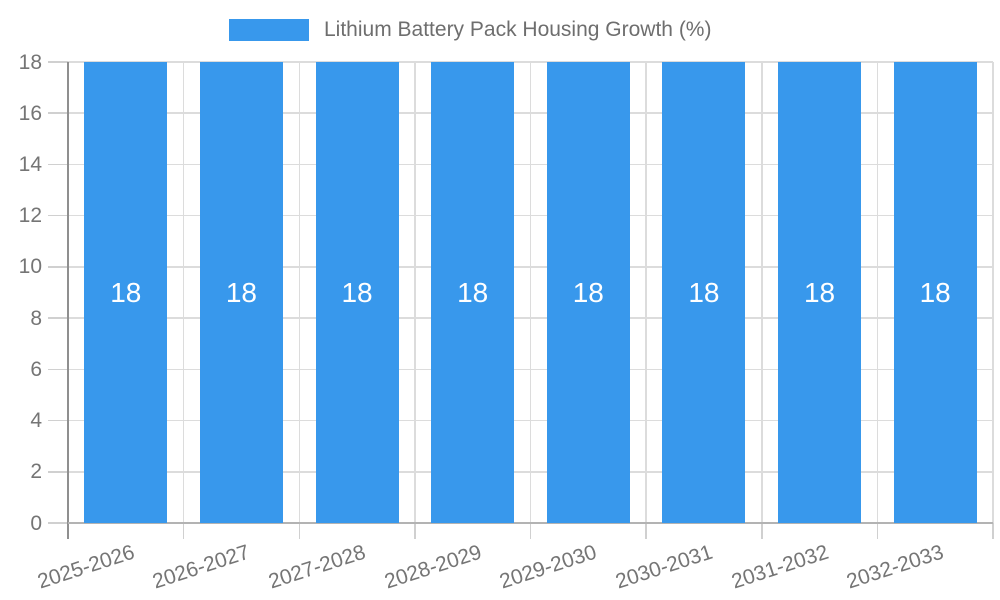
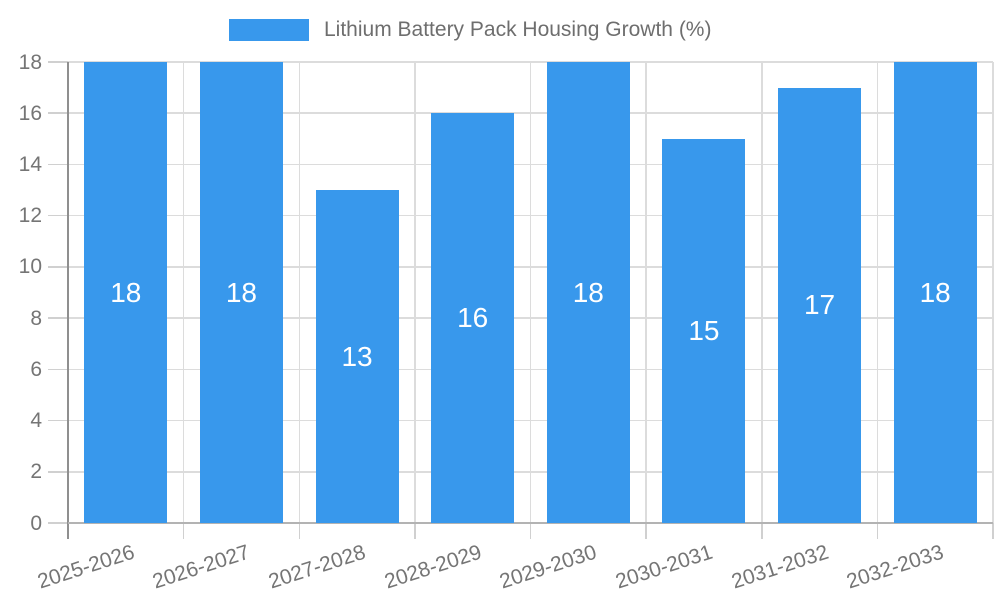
2027-2028: 18 -> 13
2028-2029: 18 -> 16
2030-2031: 18 -> 15
2031-2032: 18 -> 17
